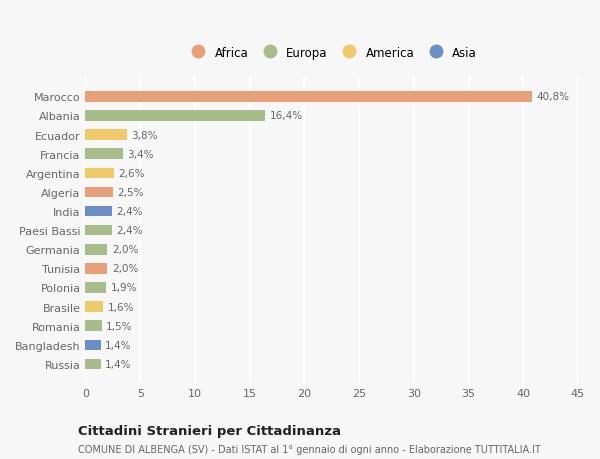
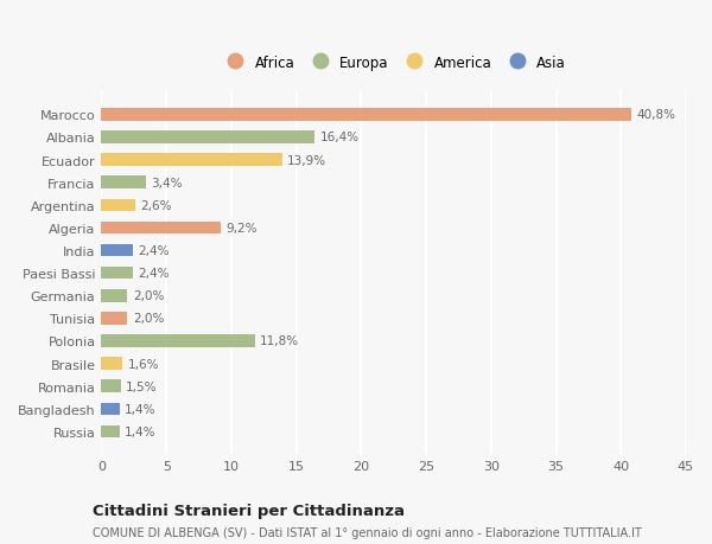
Ecuador: 3,8% -> 13,9%
Algeria: 2,5% -> 9,2%
Polonia: 1,9% -> 11,8%
